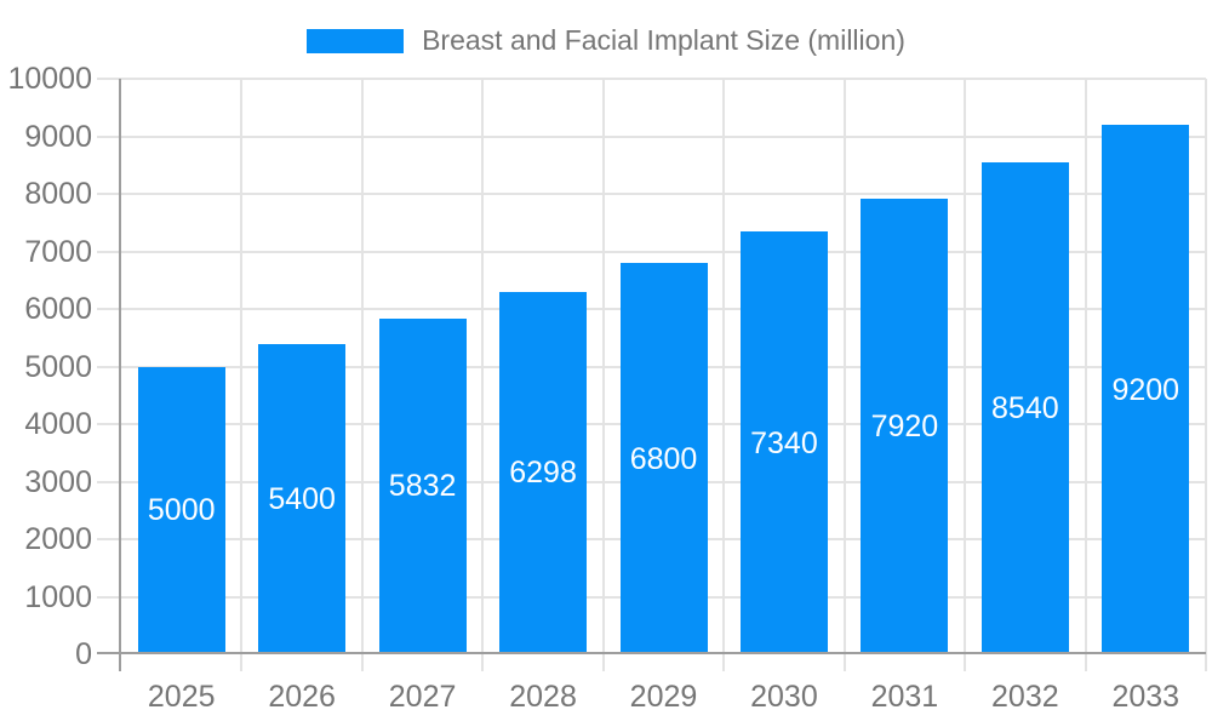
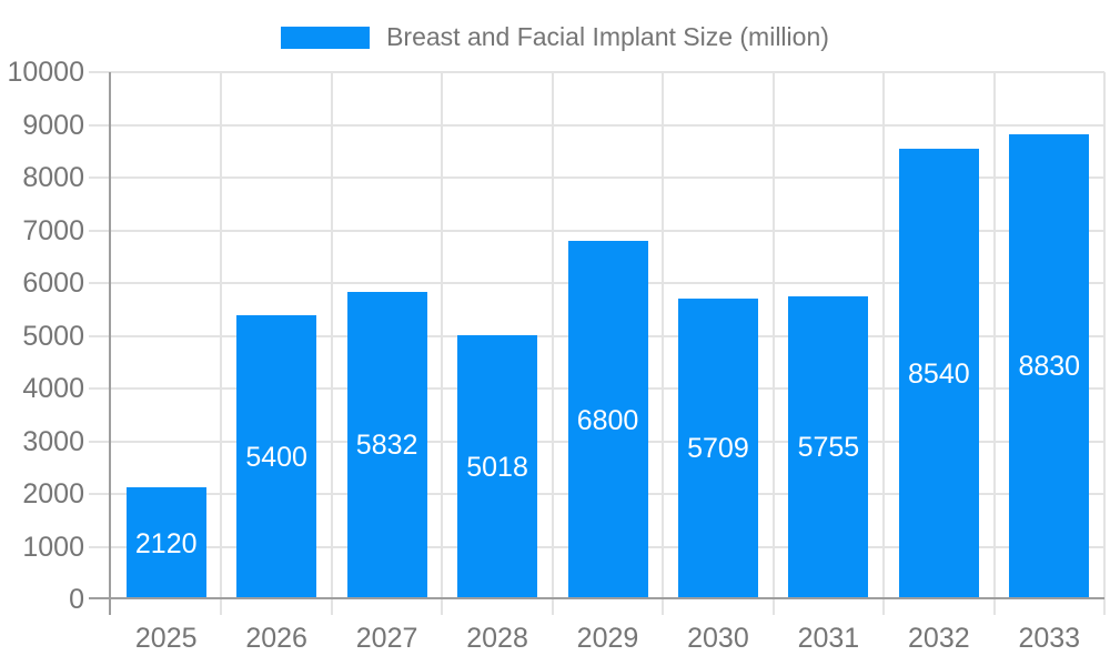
2025: 5000 -> 2120
2028: 6298 -> 5018
2030: 7340 -> 5709
2031: 7920 -> 5755
2033: 9200 -> 8830
